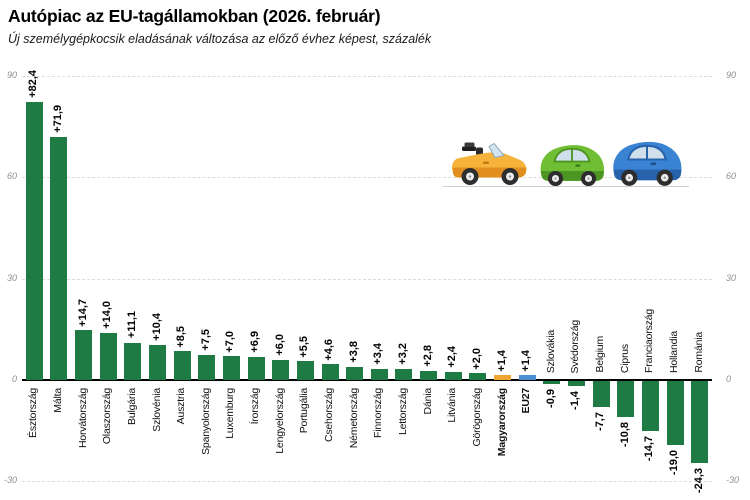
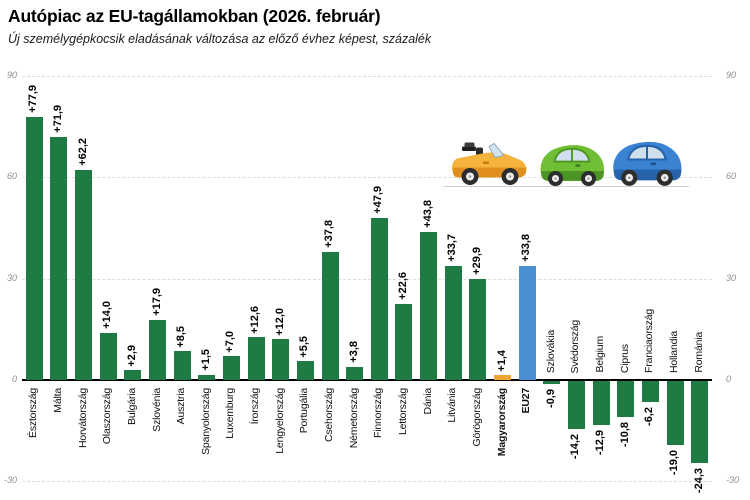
Észtország: +82,4 -> +77,9
Horvátország: +14,7 -> +62,2
Bulgária: +11,1 -> +2,9
Szlovénia: +10,4 -> +17,9
Spanyolország: +7,5 -> +1,5
Írország: +6,9 -> +12,6
Lengyelország: +6,0 -> +12,0
Csehország: +4,6 -> +37,8
Finnország: +3,4 -> +47,9
Lettország: +3,2 -> +22,6
Dánia: +2,8 -> +43,8
Litvánia: +2,4 -> +33,7
Görögország: +2,0 -> +29,9
EU27: +1,4 -> +33,8
Svédország: -1,4 -> -14,2
Belgium: -7,7 -> -12,9
Franciaország: -14,7 -> -6,2
